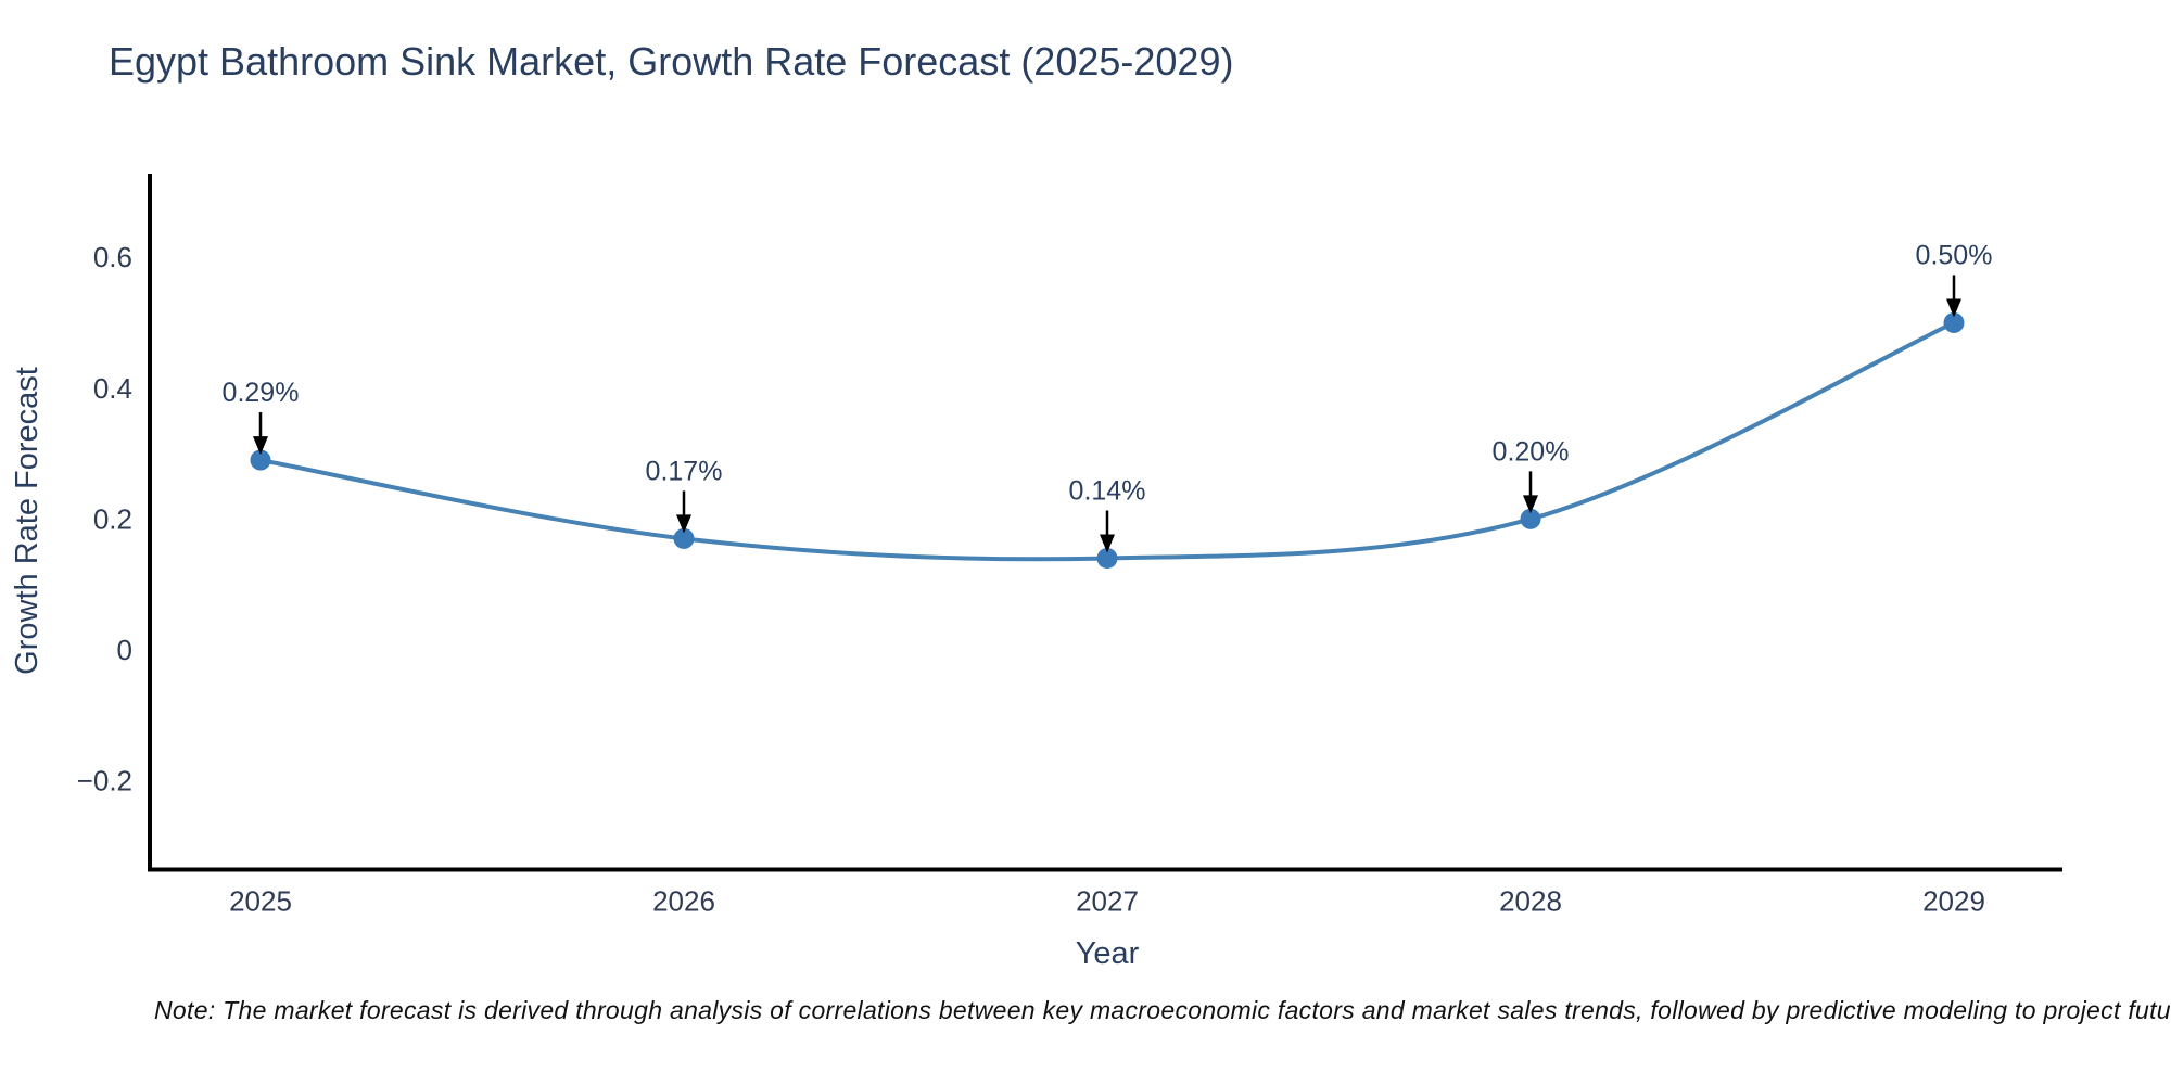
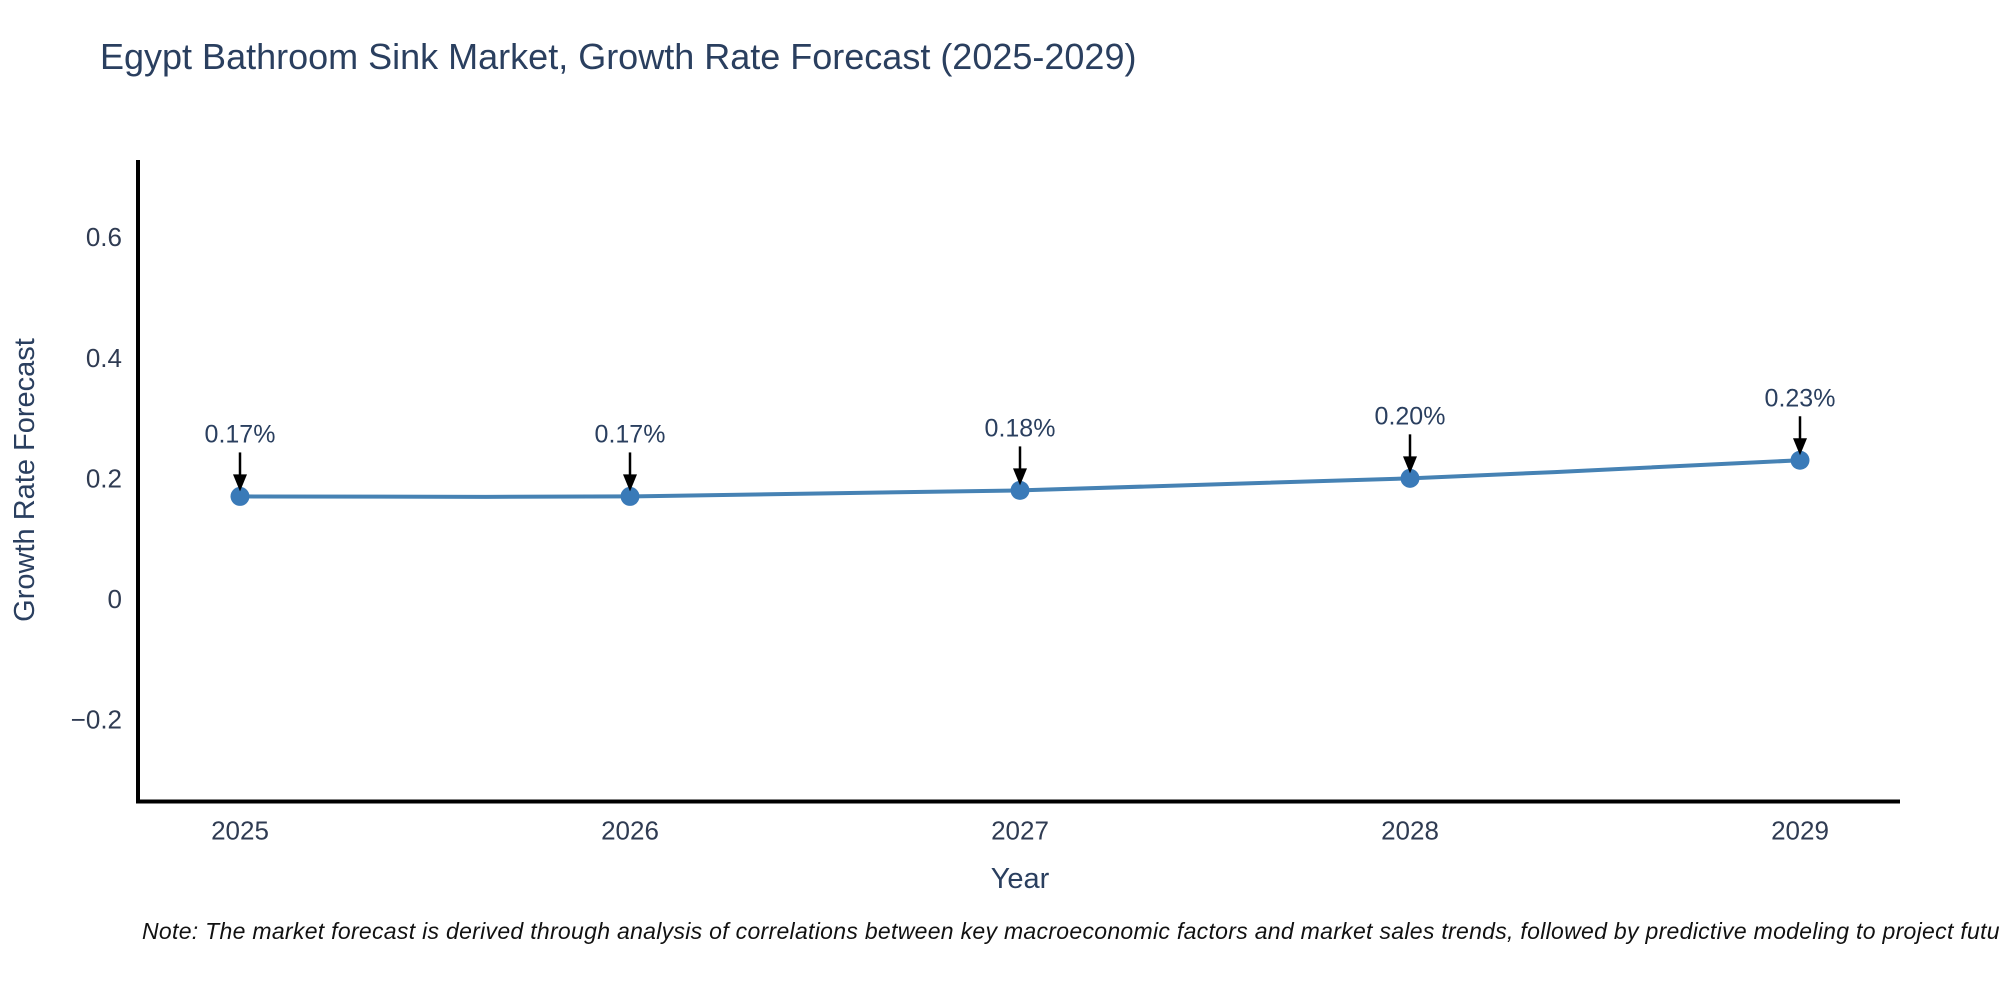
2025: 0.29% -> 0.17%
2027: 0.14% -> 0.18%
2029: 0.50% -> 0.23%
